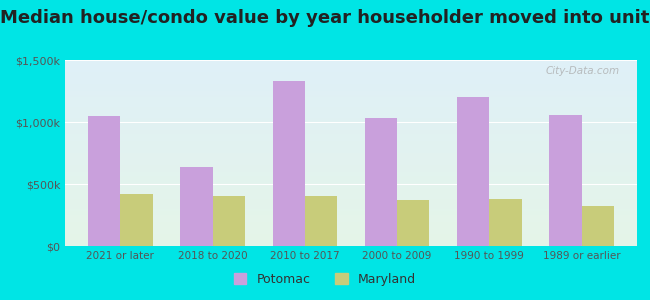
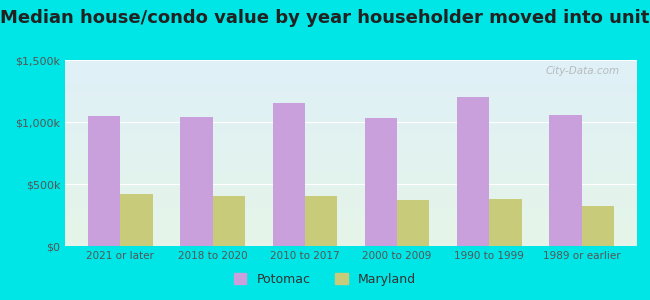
Potomac/2018 to 2020: $640k -> $1,040k
Potomac/2010 to 2017: $1,330k -> $1,150k
